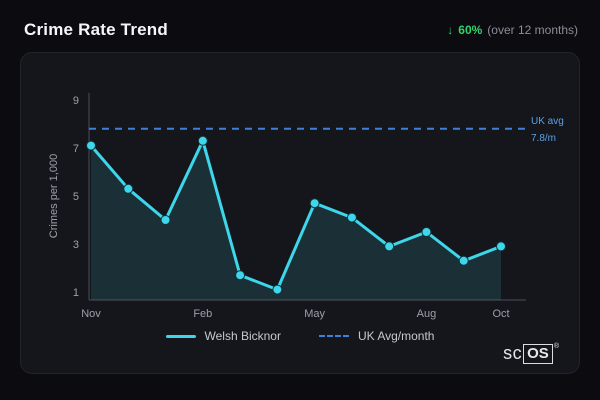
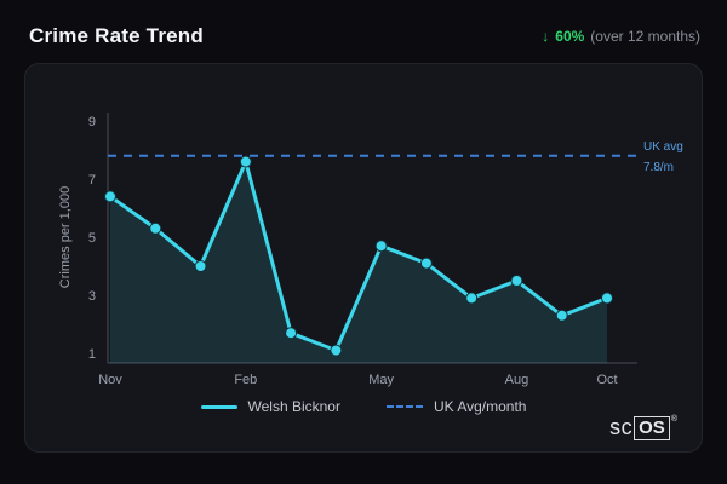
Nov: 7.1 -> 6.4
Feb: 7.3 -> 7.6
